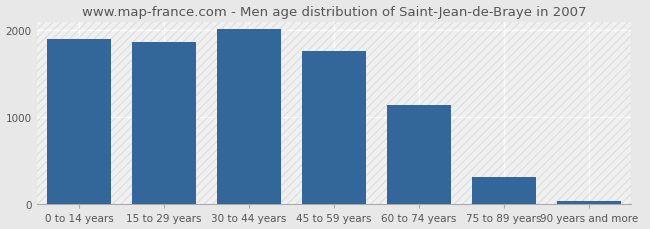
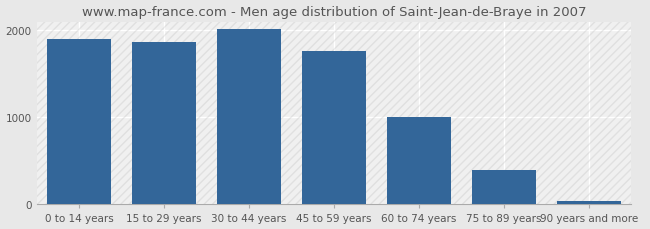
60 to 74 years: 1140 -> 1000
75 to 89 years: 320 -> 390
